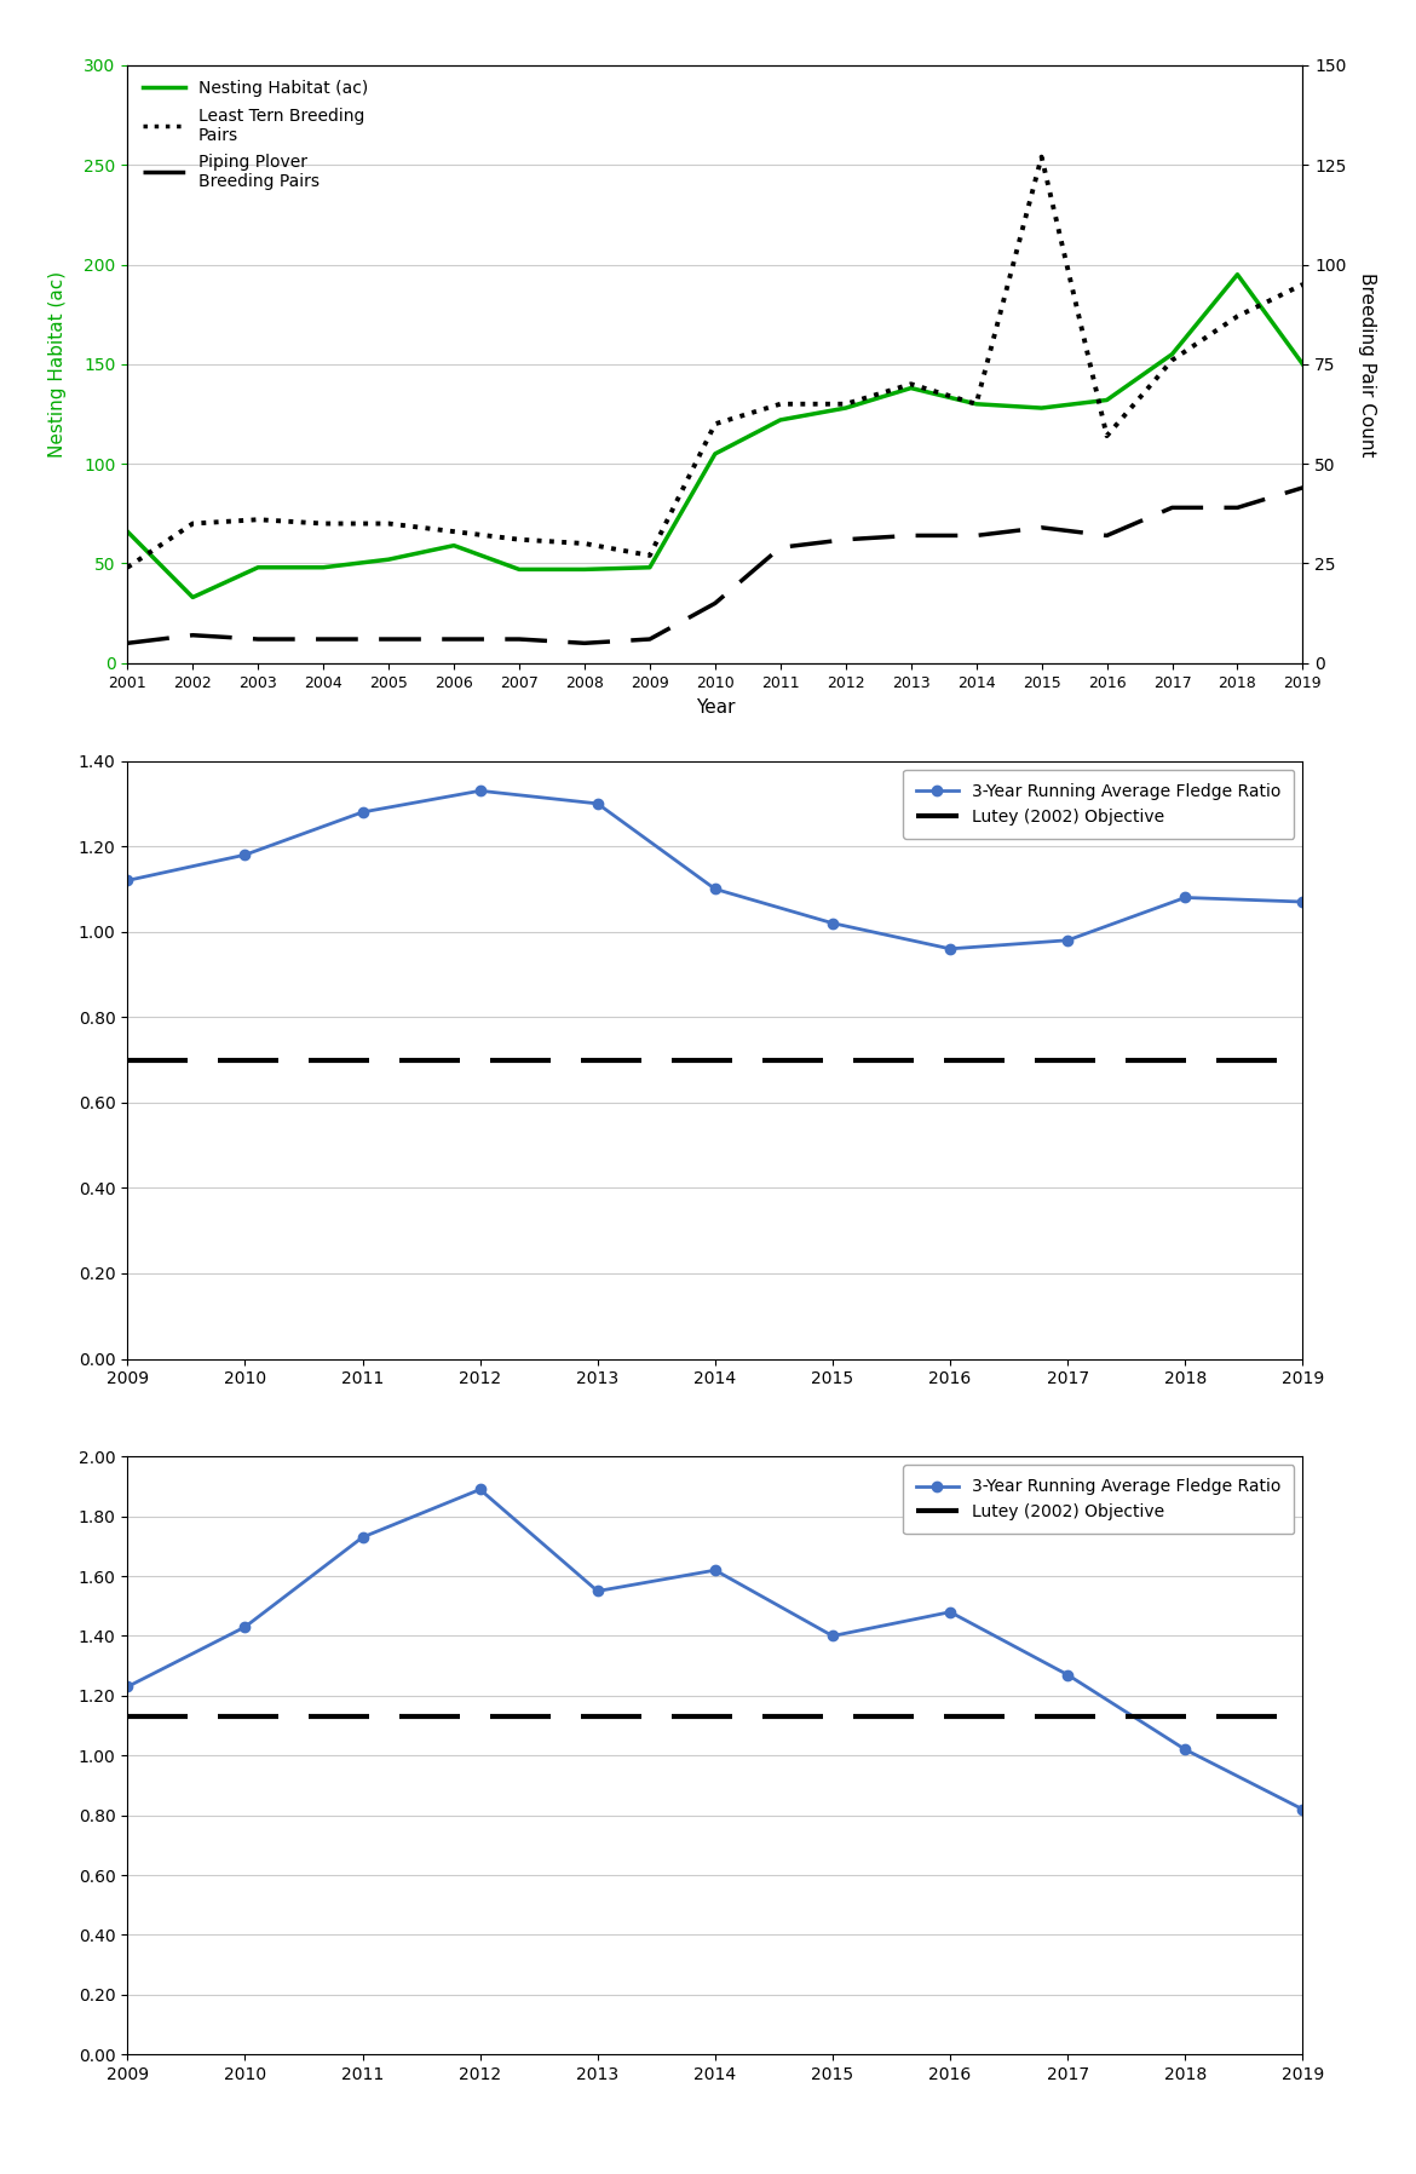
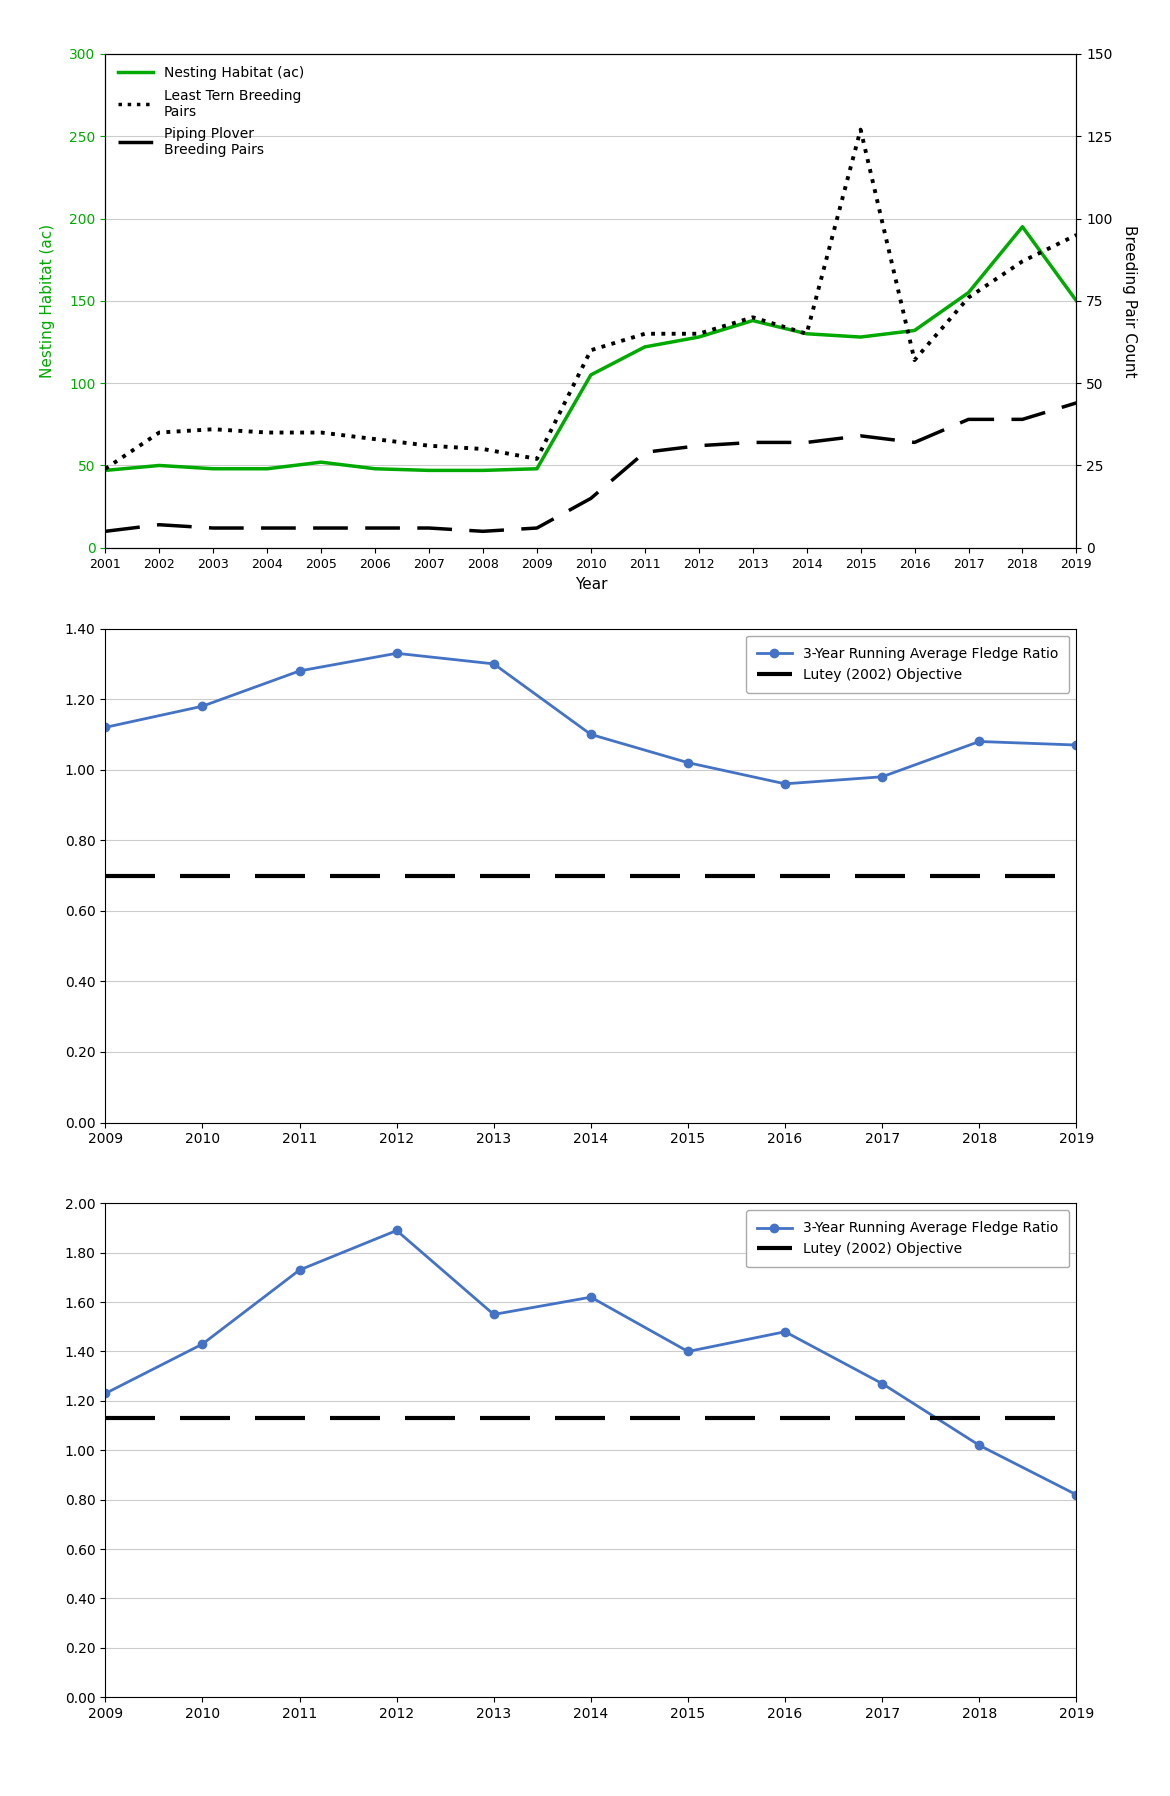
Nesting Habitat (ac)/2001: 66 -> 47
Nesting Habitat (ac)/2002: 33 -> 50
Nesting Habitat (ac)/2006: 59 -> 48
